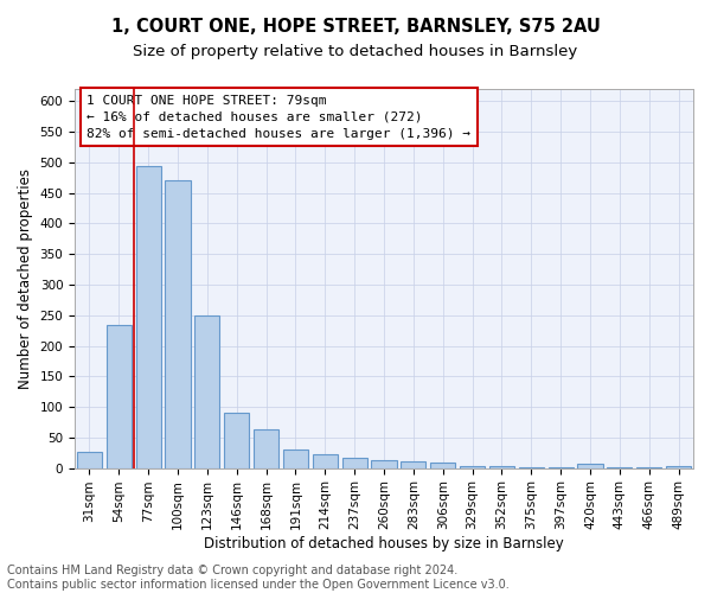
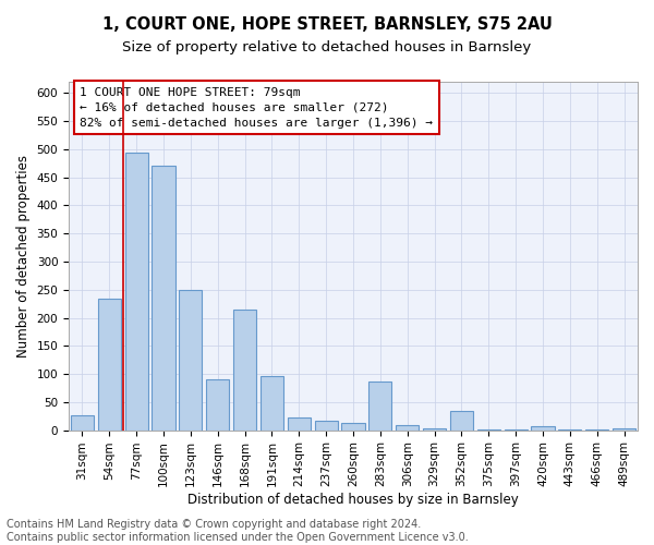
168sqm: 63 -> 214
191sqm: 30 -> 96
283sqm: 11 -> 86
352sqm: 3 -> 34
